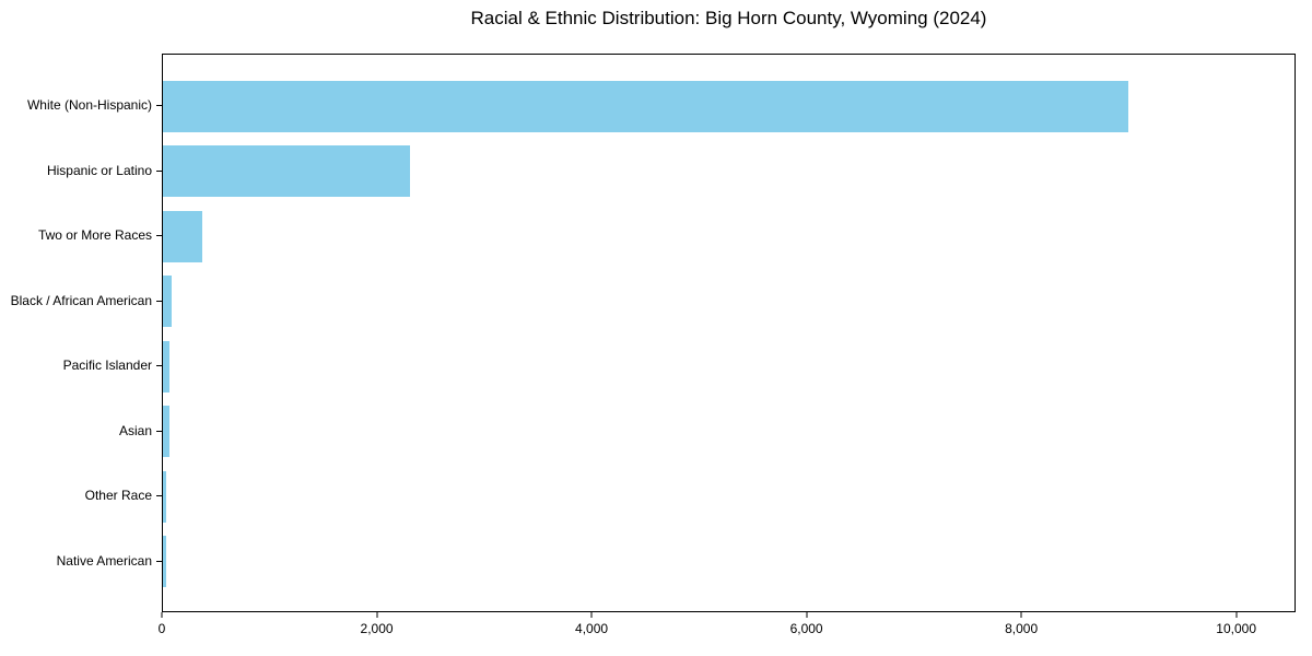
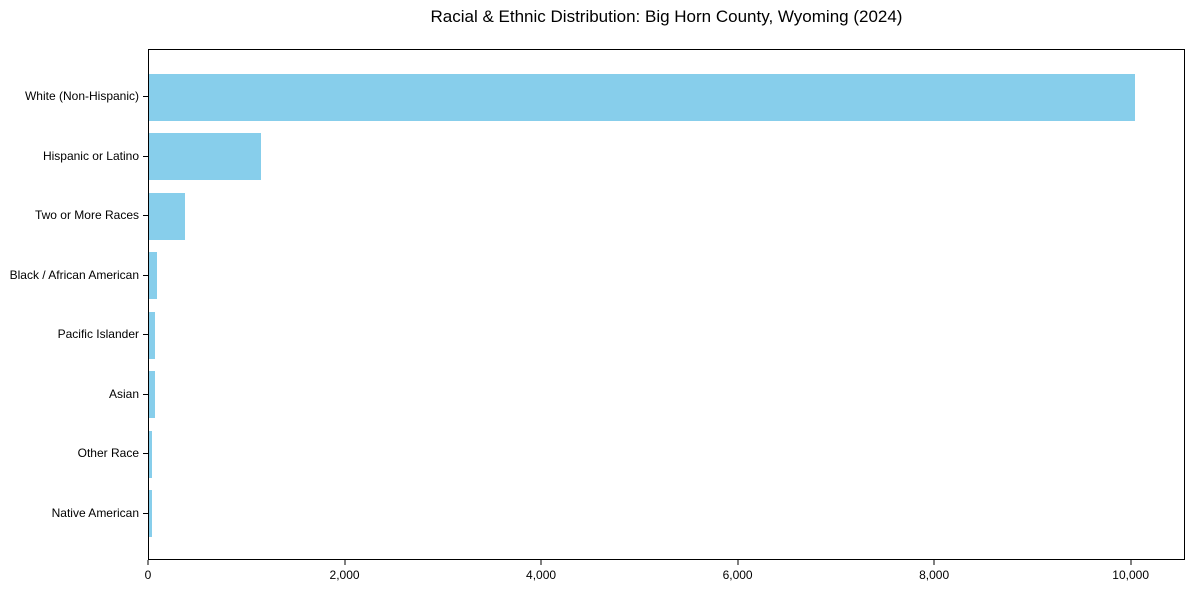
White (Non-Hispanic): 9000 -> 10000
Hispanic or Latino: 2300 -> 1100
